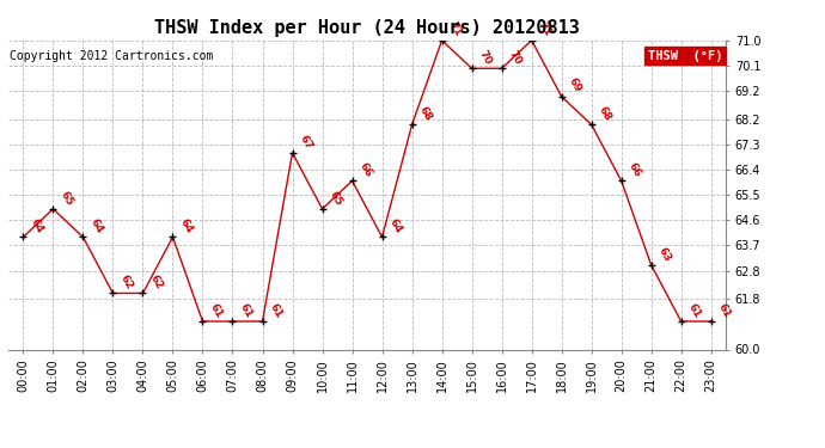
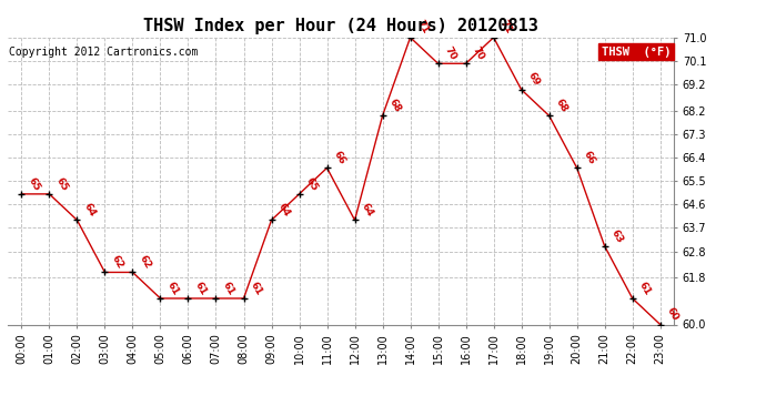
00:00: 64 -> 65
05:00: 64 -> 61
09:00: 67 -> 64
23:00: 61 -> 60
